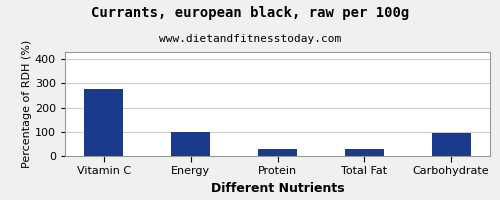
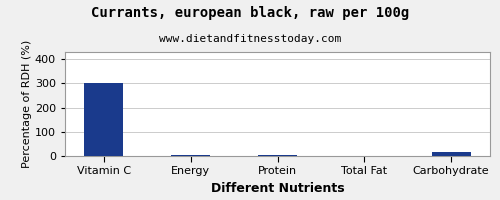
Vitamin C: 275 -> 302
Energy: 100 -> 3
Protein: 30 -> 5
Total Fat: 30 -> 1
Carbohydrate: 95 -> 15
